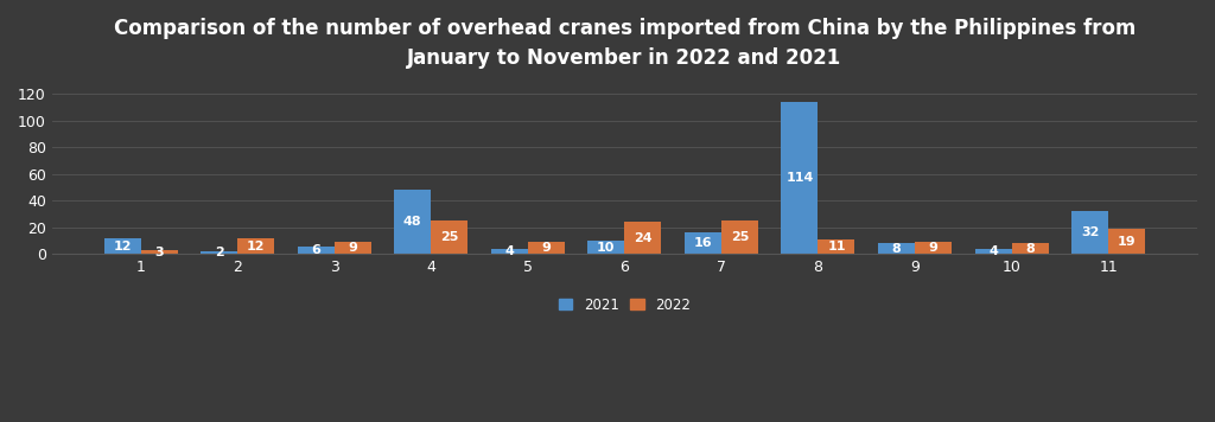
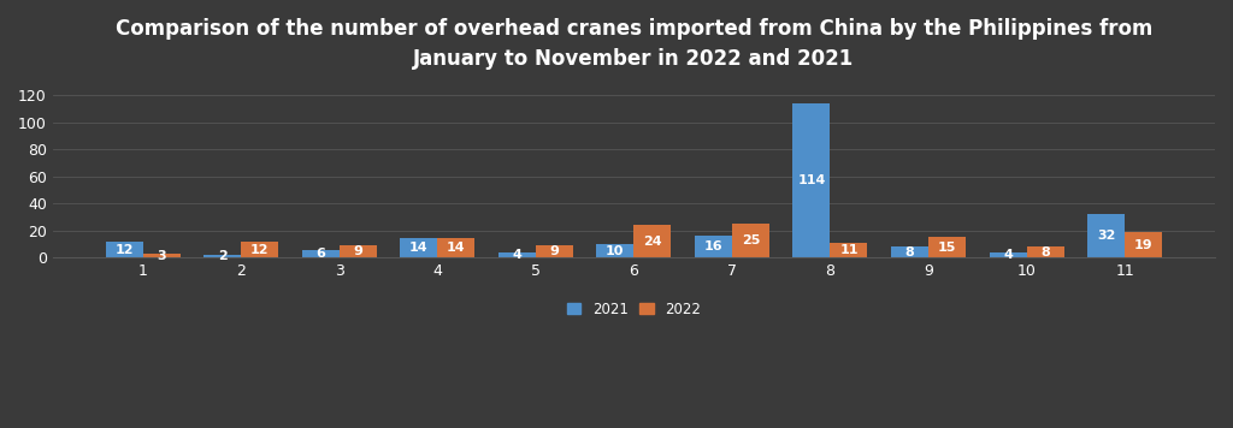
2021/4: 48 -> 14
2022/4: 25 -> 14
2022/9: 9 -> 15
